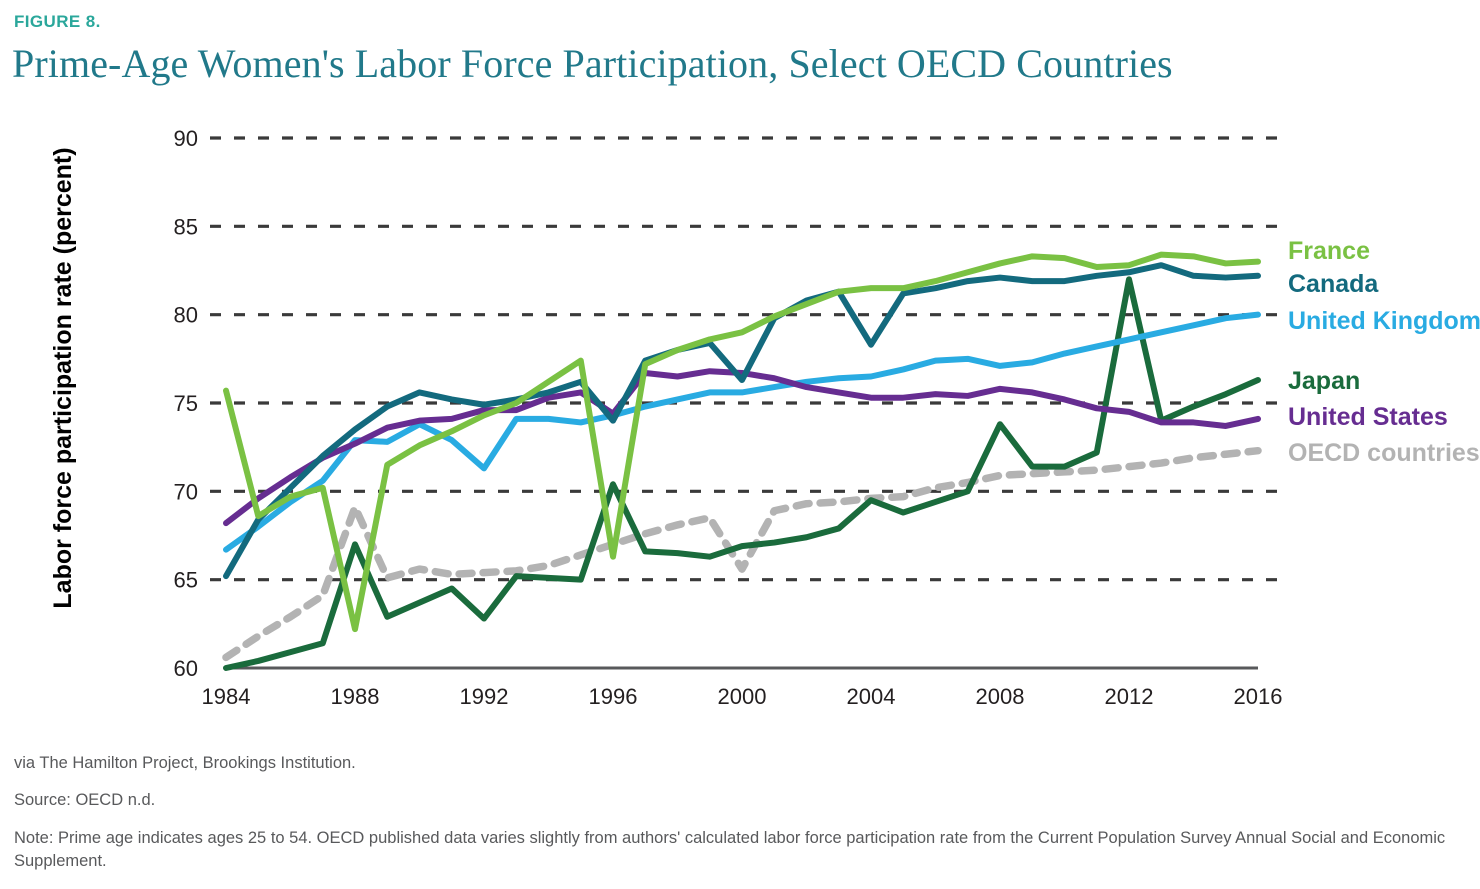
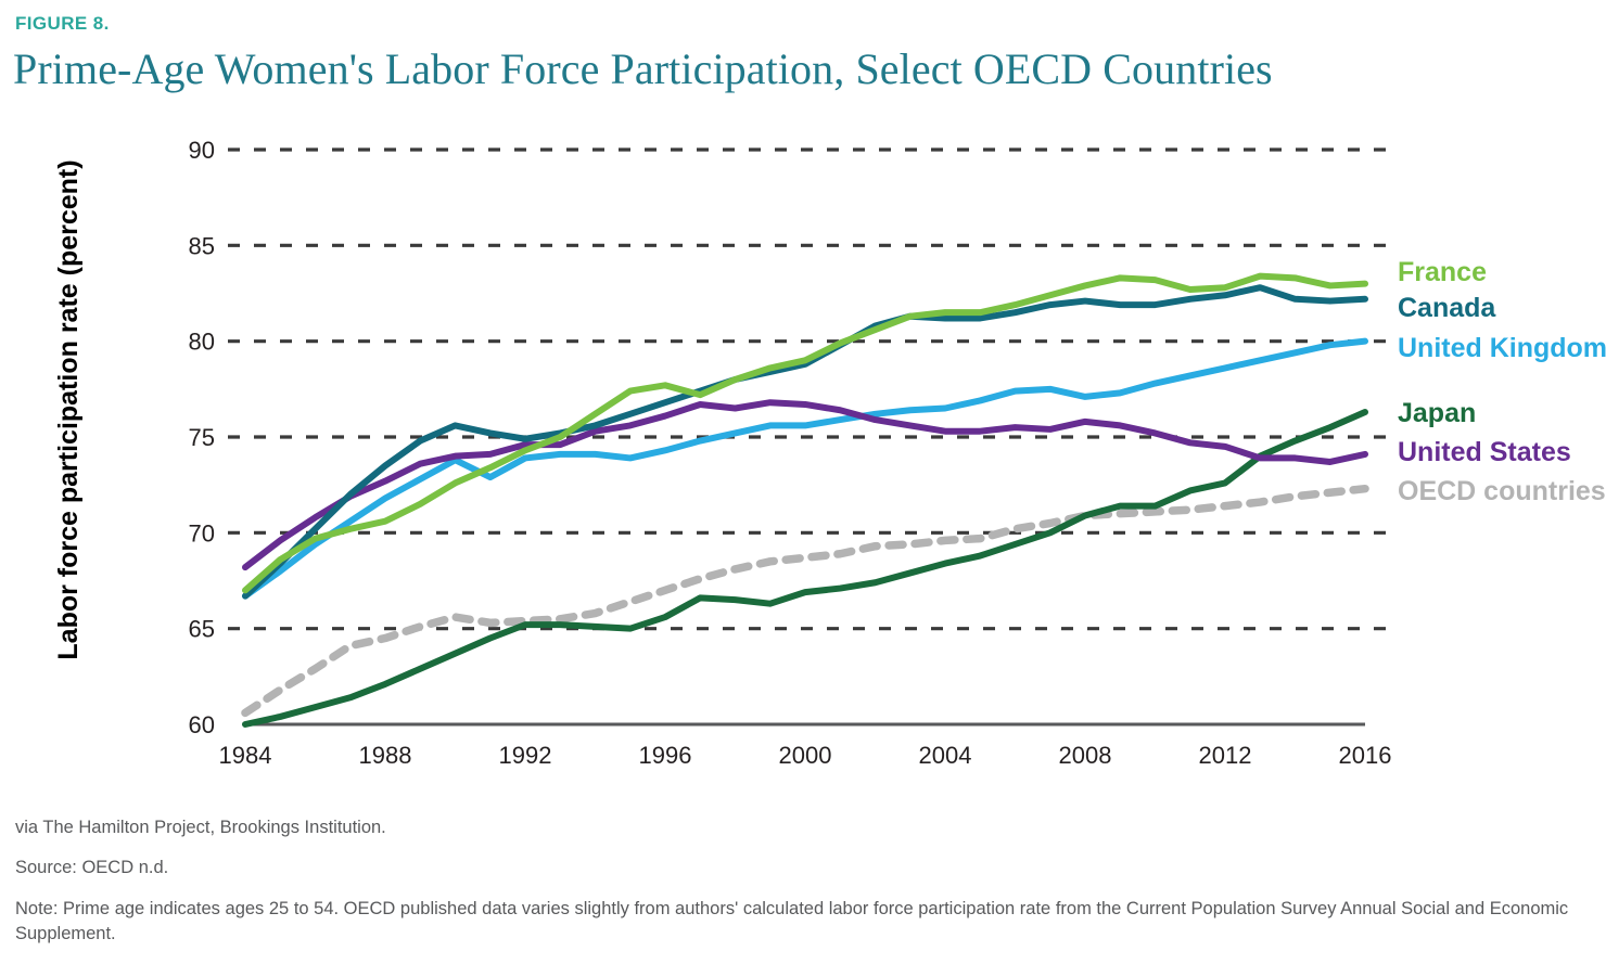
France/1984: 75.7 -> 67.0
Canada/1984: 65.2 -> 66.7
France/1988: 62.2 -> 70.6
United Kingdom/1988: 72.9 -> 71.8
Japan/1988: 67.0 -> 62.1
OECD countries/1988: 69.1 -> 64.5
United Kingdom/1992: 71.3 -> 73.9
Japan/1992: 62.8 -> 65.2
France/1996: 66.3 -> 77.7
Canada/1996: 74.0 -> 76.8
Japan/1996: 70.4 -> 65.6
United States/1996: 74.4 -> 76.1
Canada/2000: 76.3 -> 78.8
OECD countries/2000: 65.6 -> 68.7
Canada/2004: 78.3 -> 81.2
Japan/2004: 69.5 -> 68.4
Japan/2008: 73.8 -> 70.9
Japan/2012: 82.0 -> 72.6
